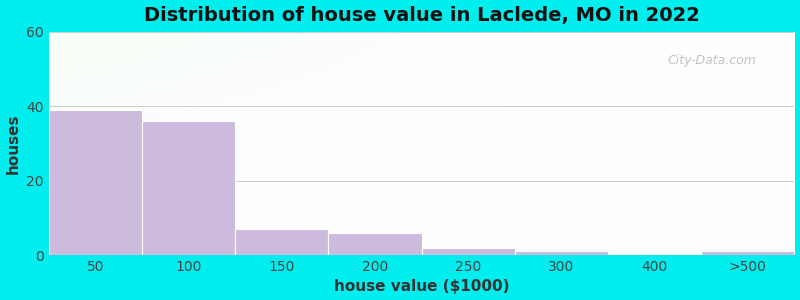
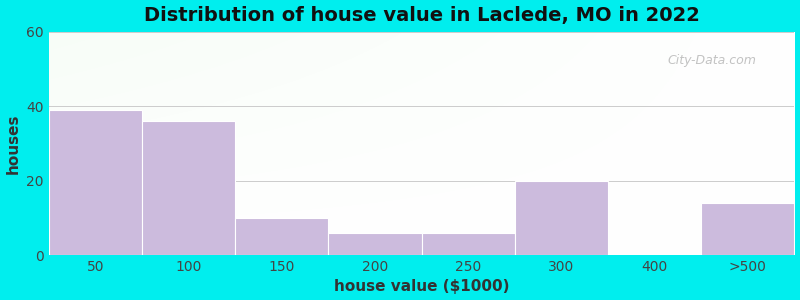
150: 7 -> 10
250: 2 -> 6
300: 1 -> 20
>500: 1 -> 14
